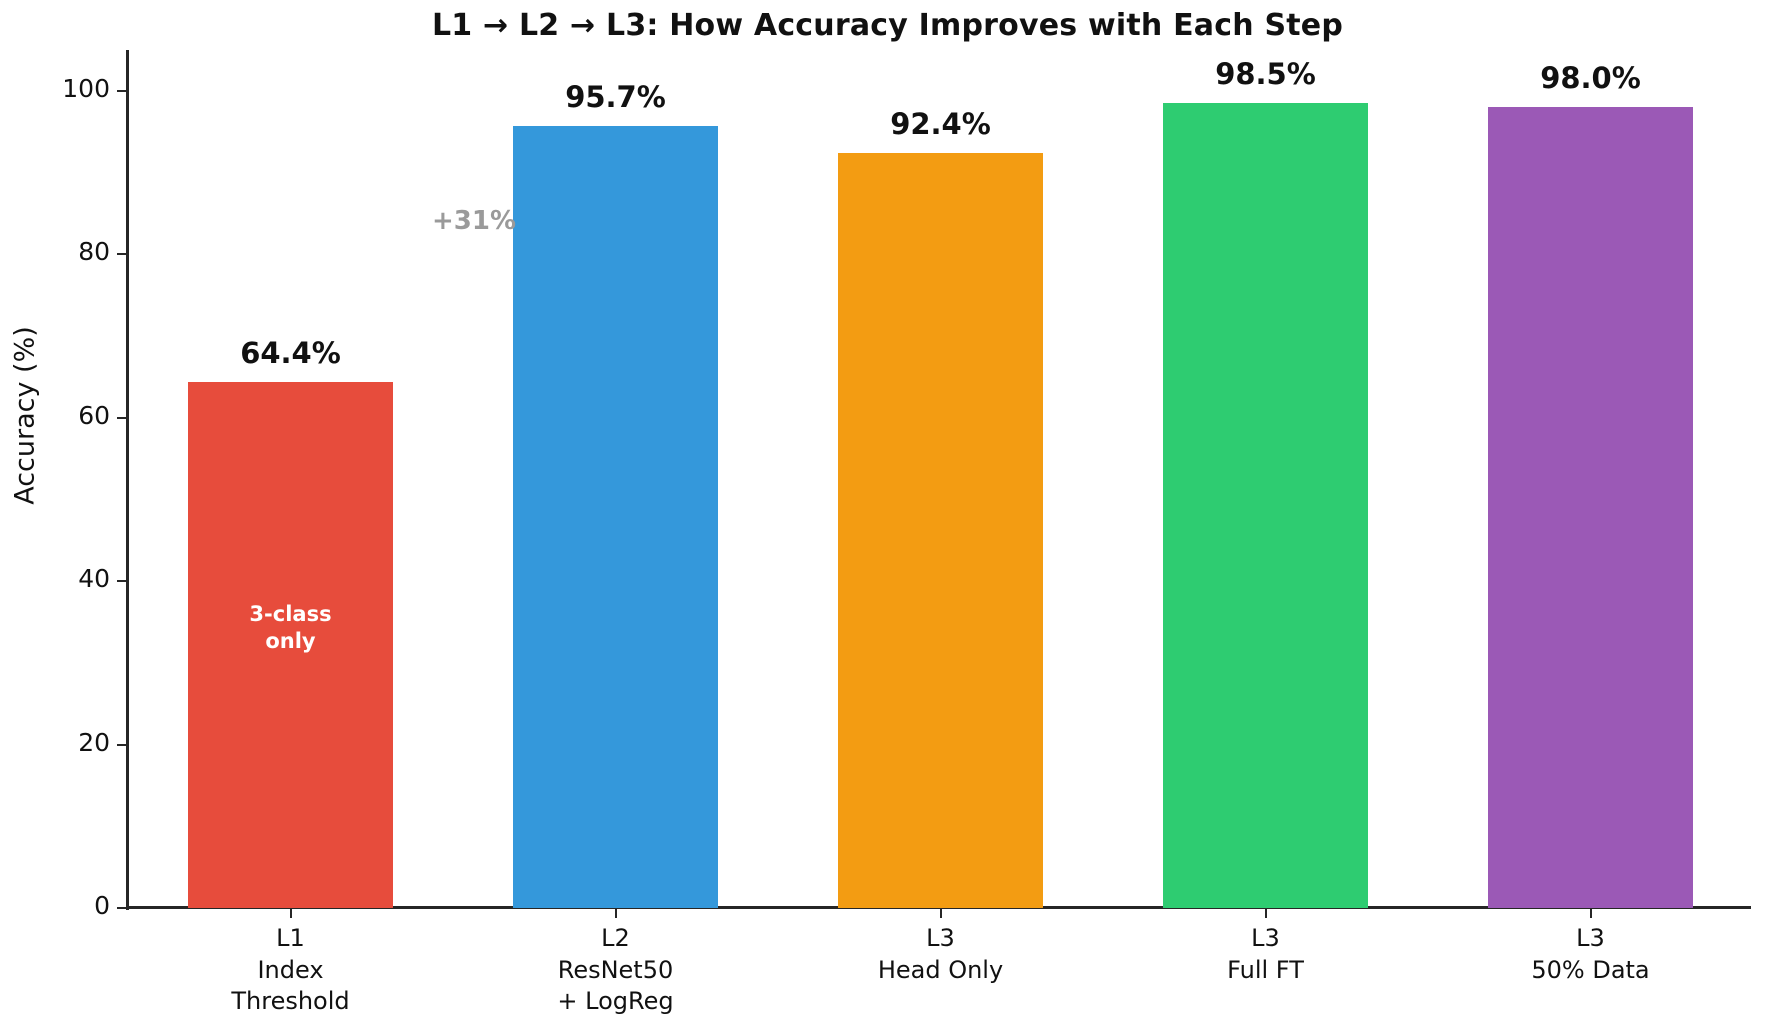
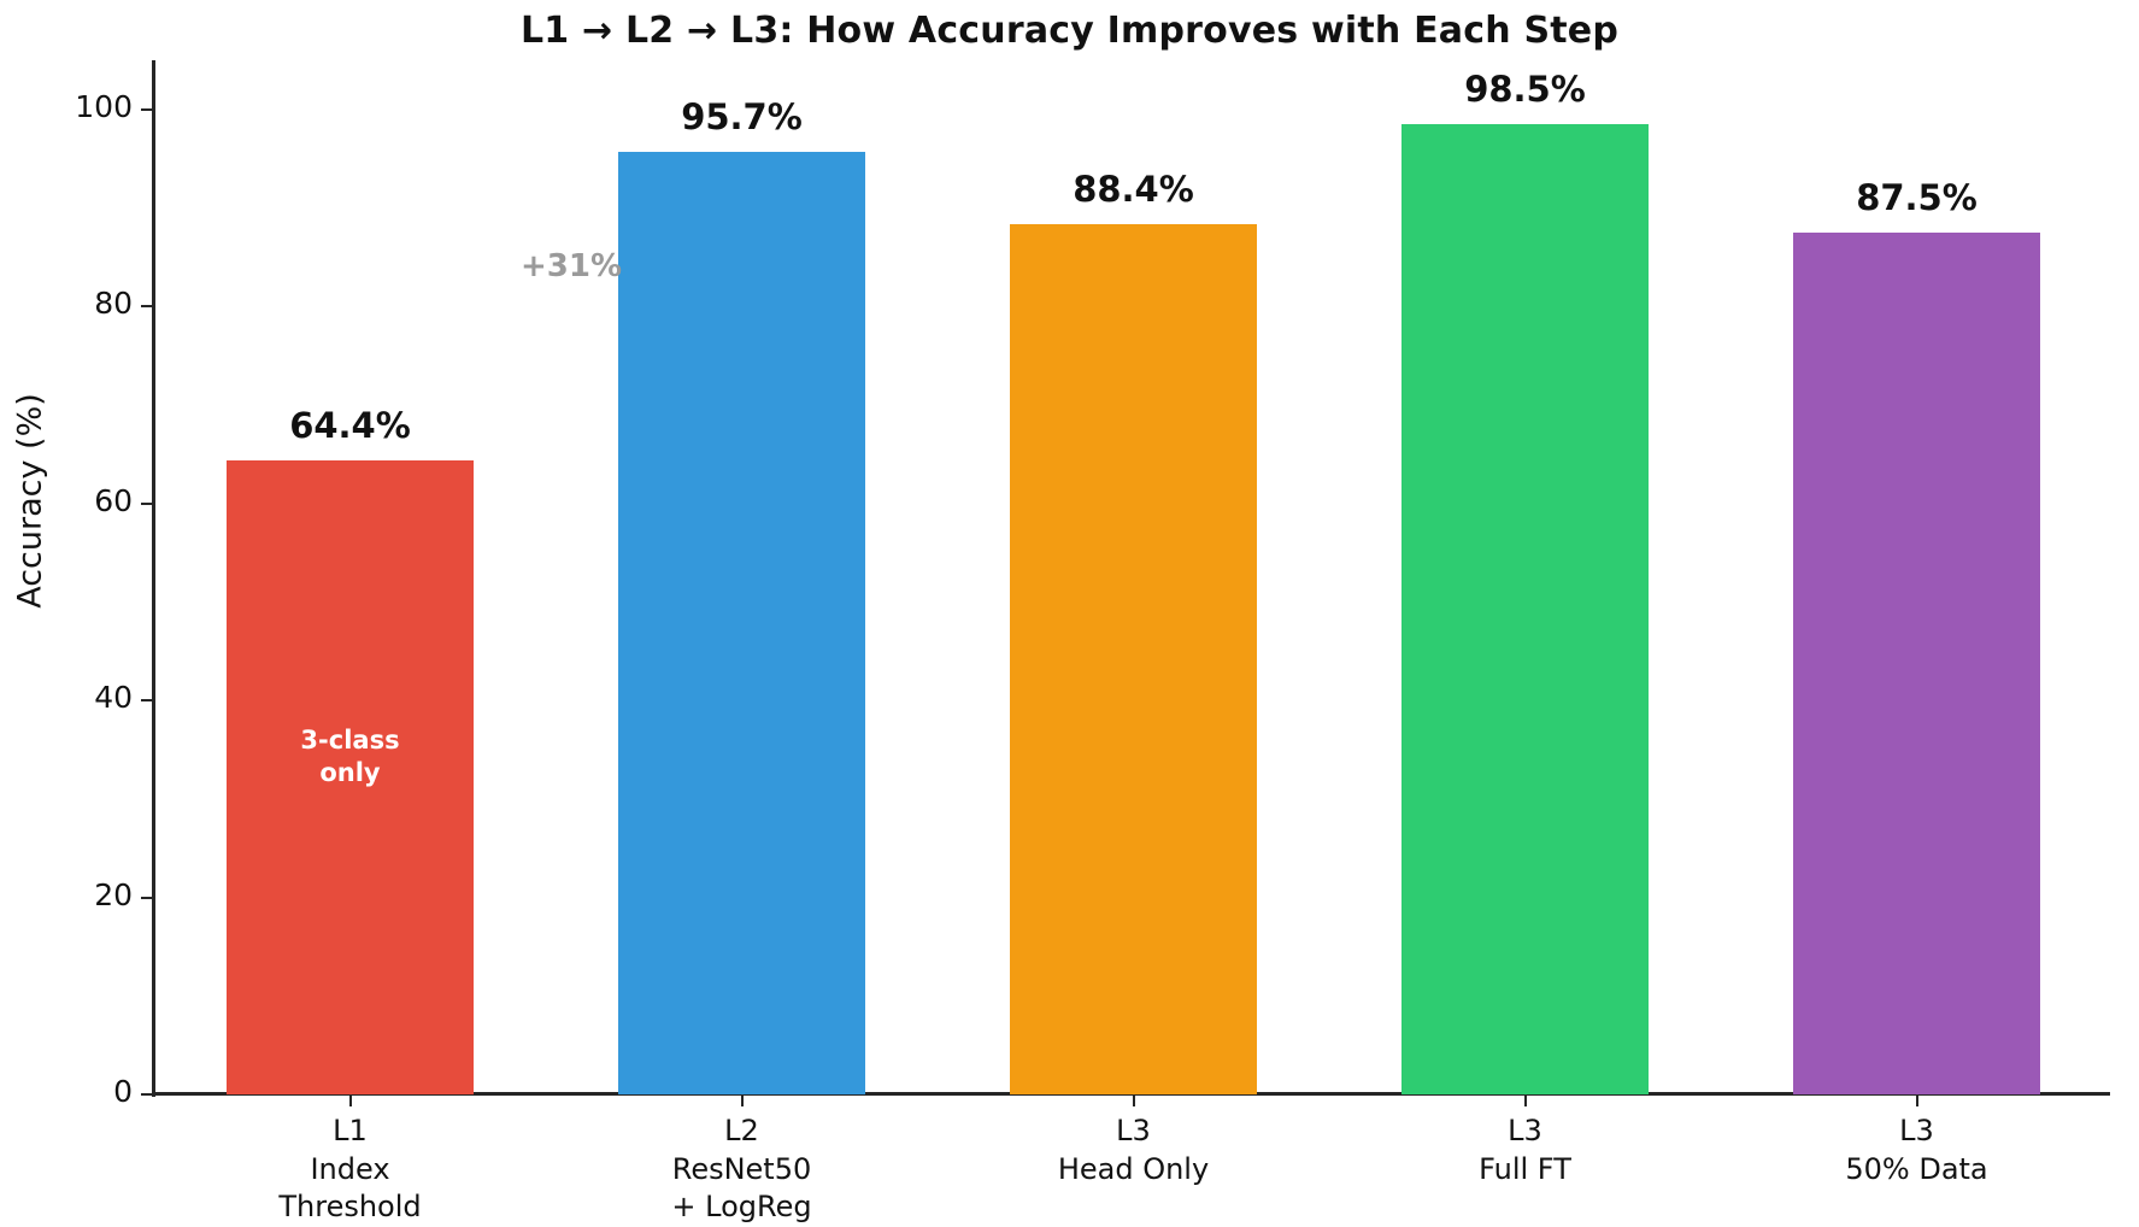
L3 Head Only: 92.4% -> 88.4%
L3 50% Data: 98.0% -> 87.5%
